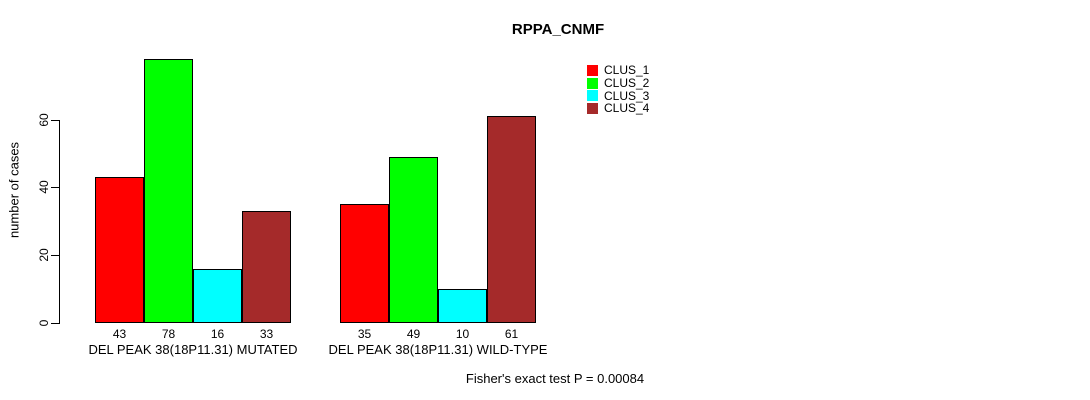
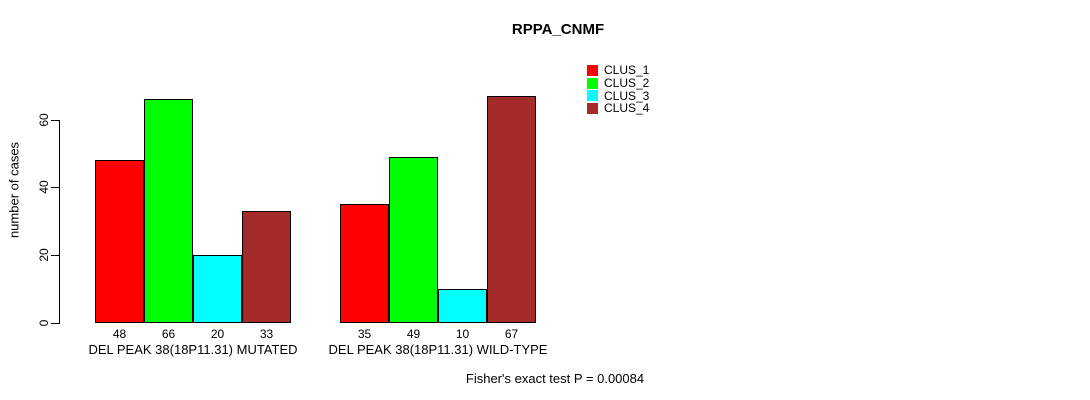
CLUS_1/DEL PEAK 38(18P11.31) MUTATED: 43 -> 48
CLUS_2/DEL PEAK 38(18P11.31) MUTATED: 78 -> 66
CLUS_3/DEL PEAK 38(18P11.31) MUTATED: 16 -> 20
CLUS_4/DEL PEAK 38(18P11.31) WILD-TYPE: 61 -> 67
